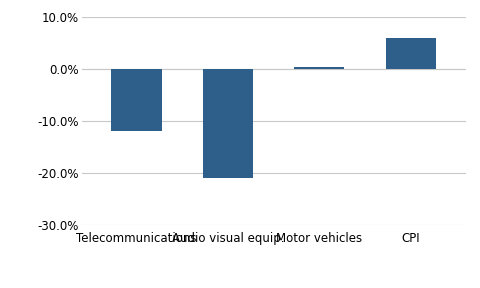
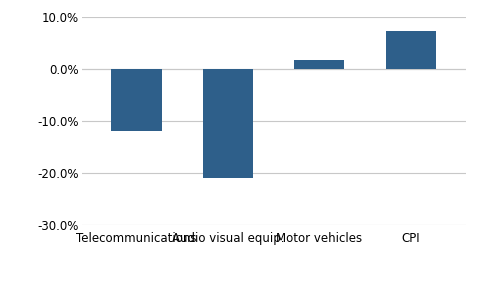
Motor vehicles: 0.5% -> 1.8%
CPI: 6.0% -> 7.4%
